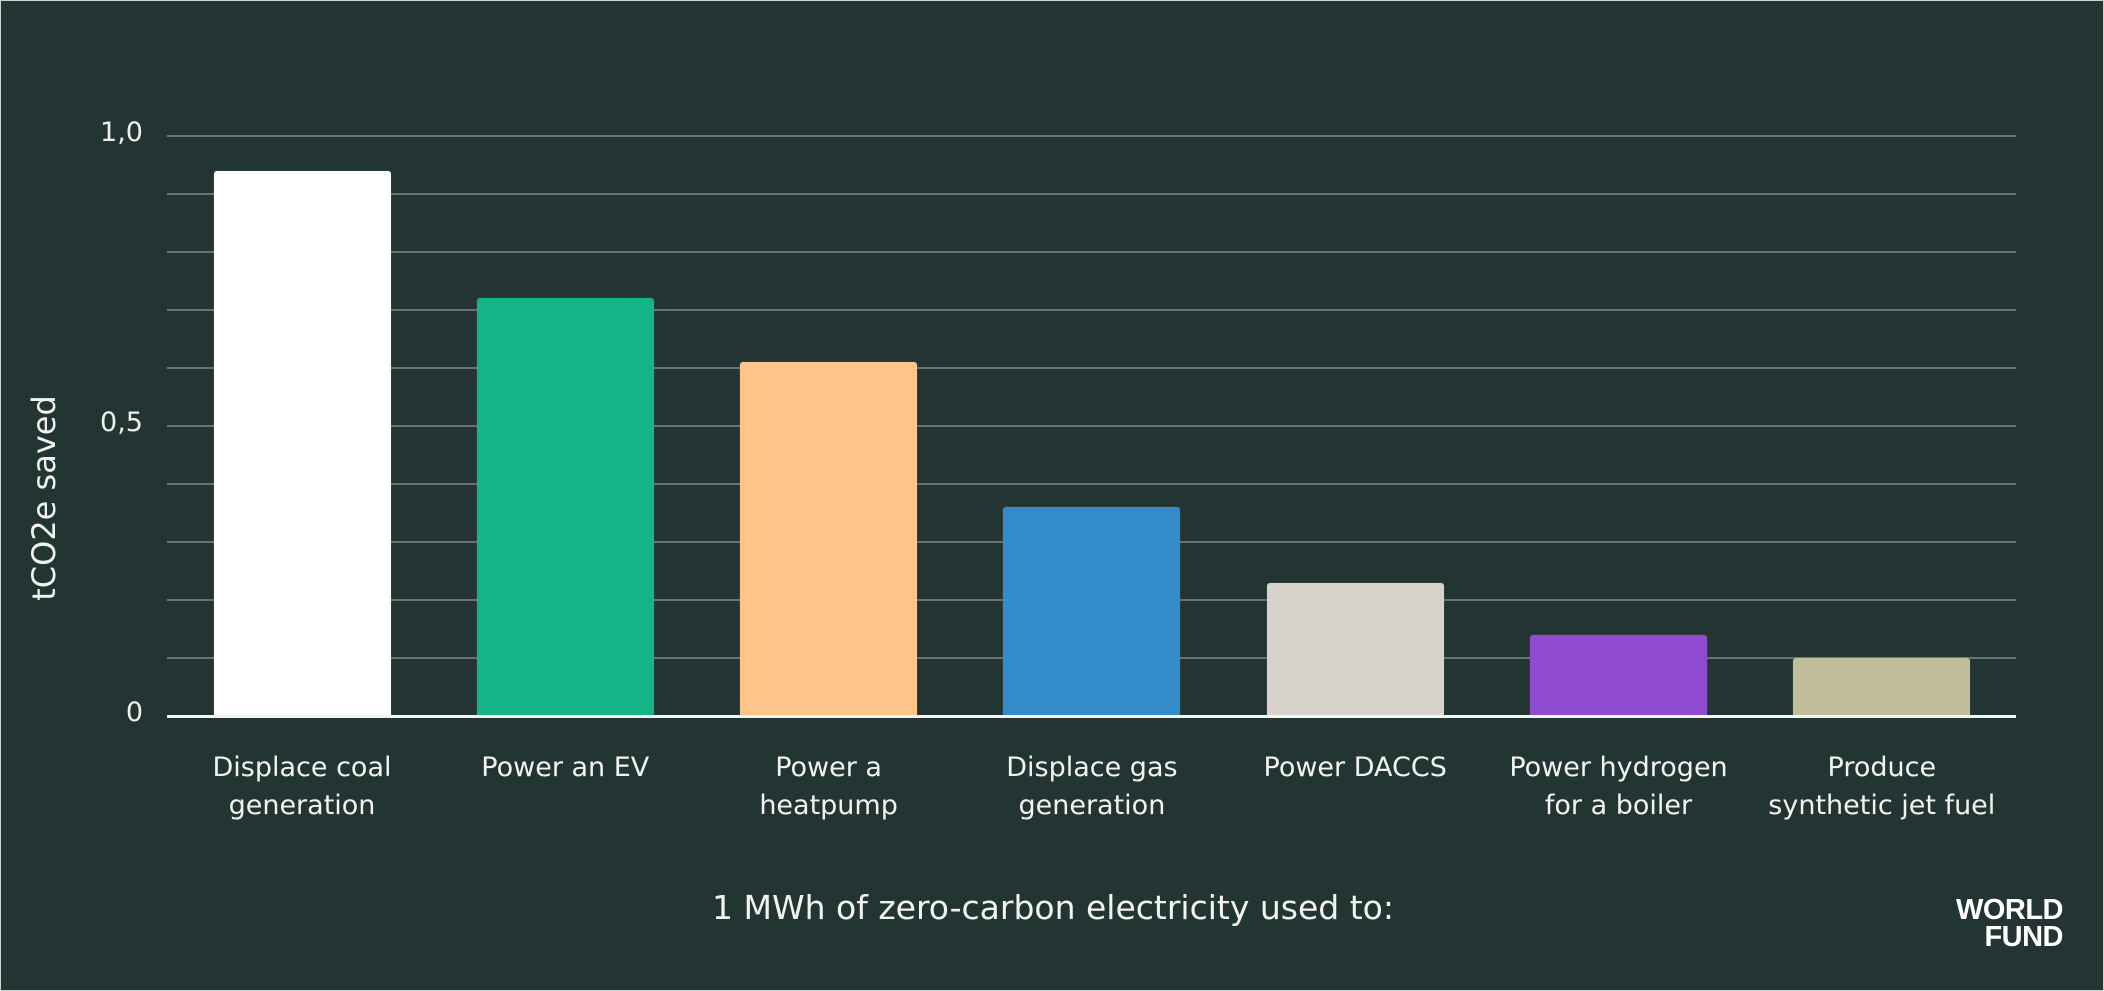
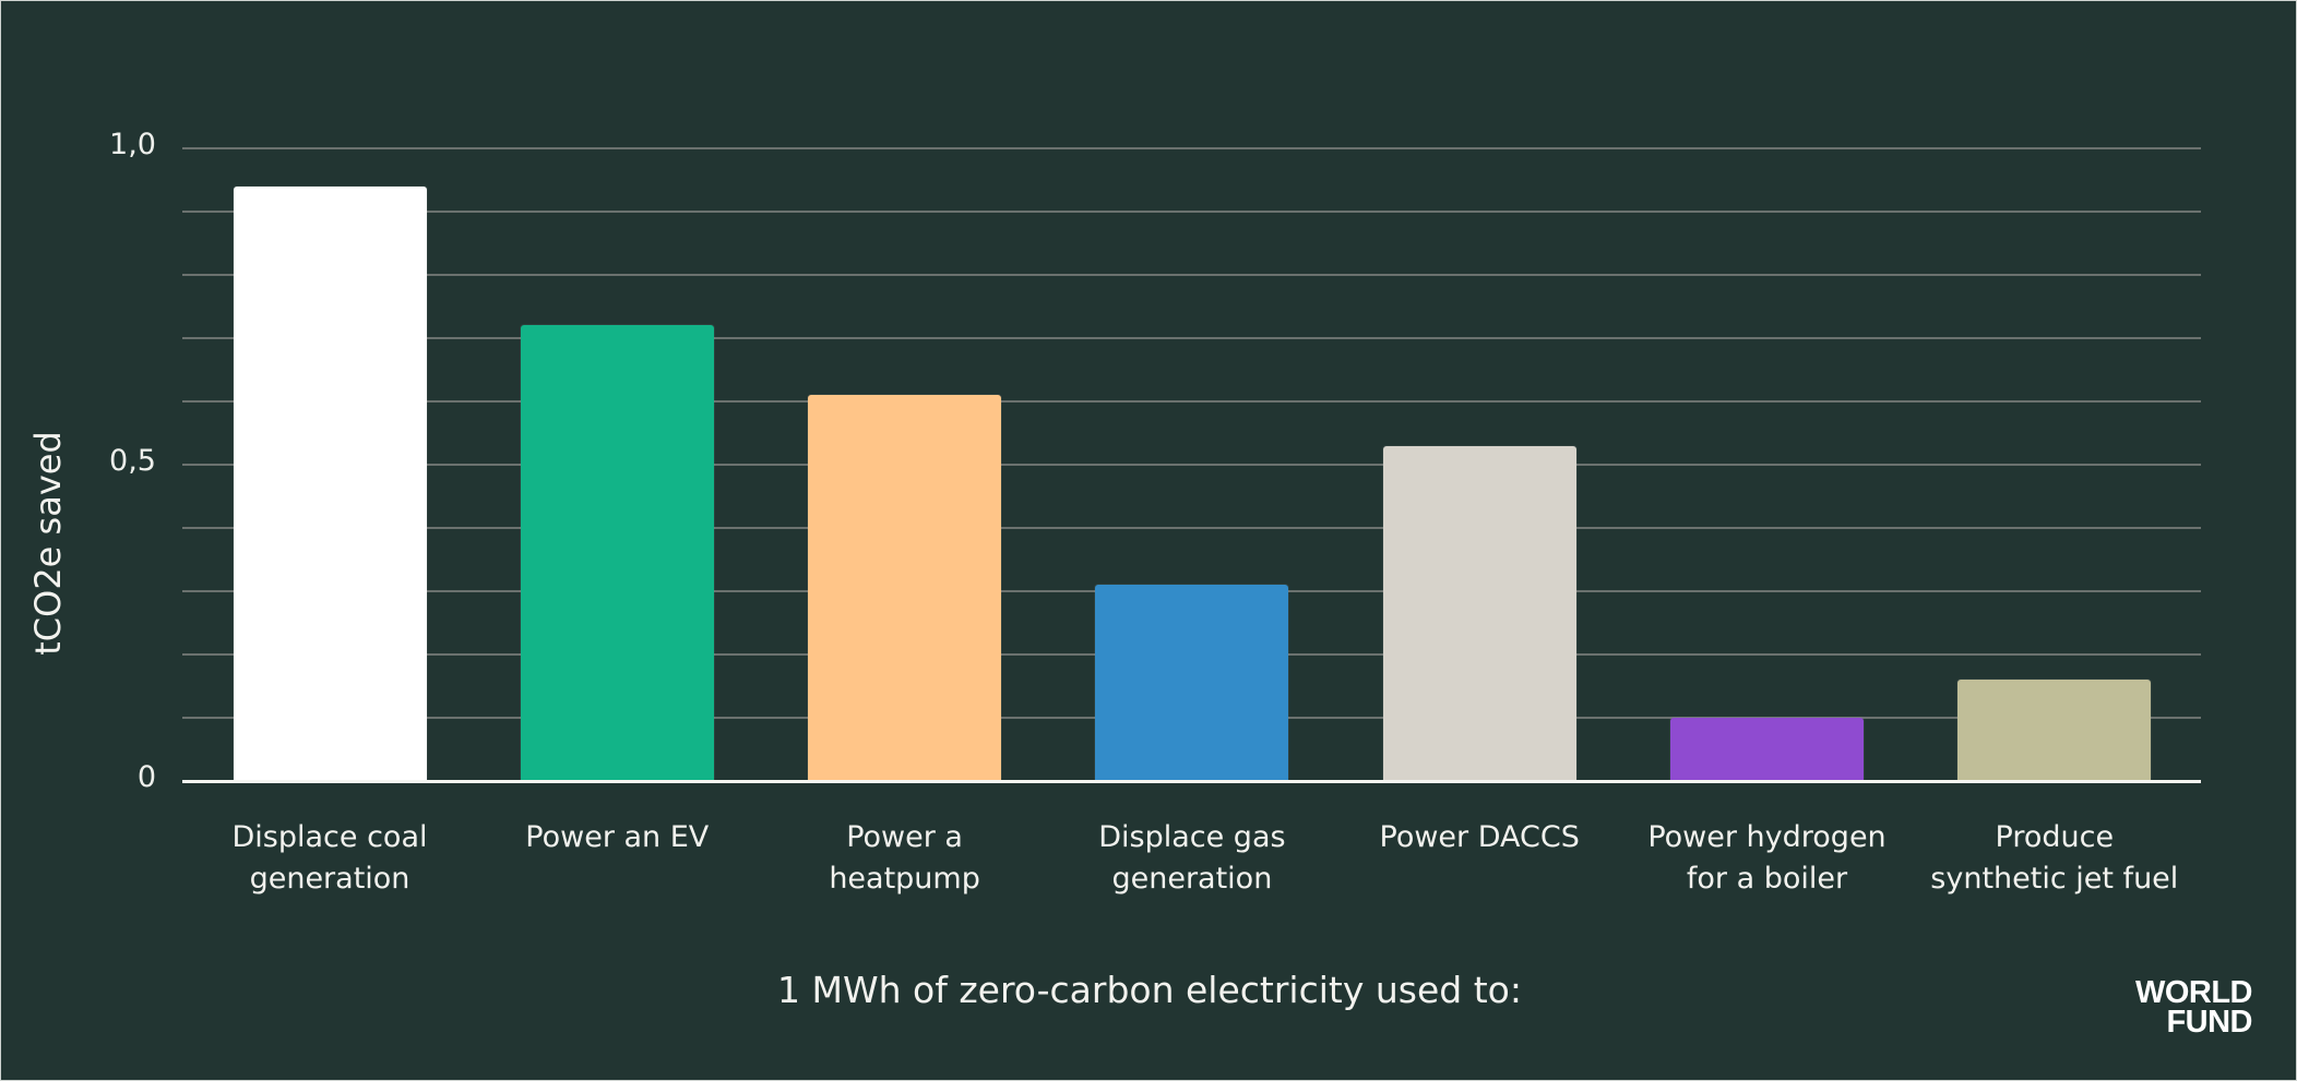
Displace gas generation: 0,36 -> 0,31
Power DACCS: 0,23 -> 0,53
Power hydrogen for a boiler: 0,14 -> 0,10
Produce synthetic jet fuel: 0,10 -> 0,16
